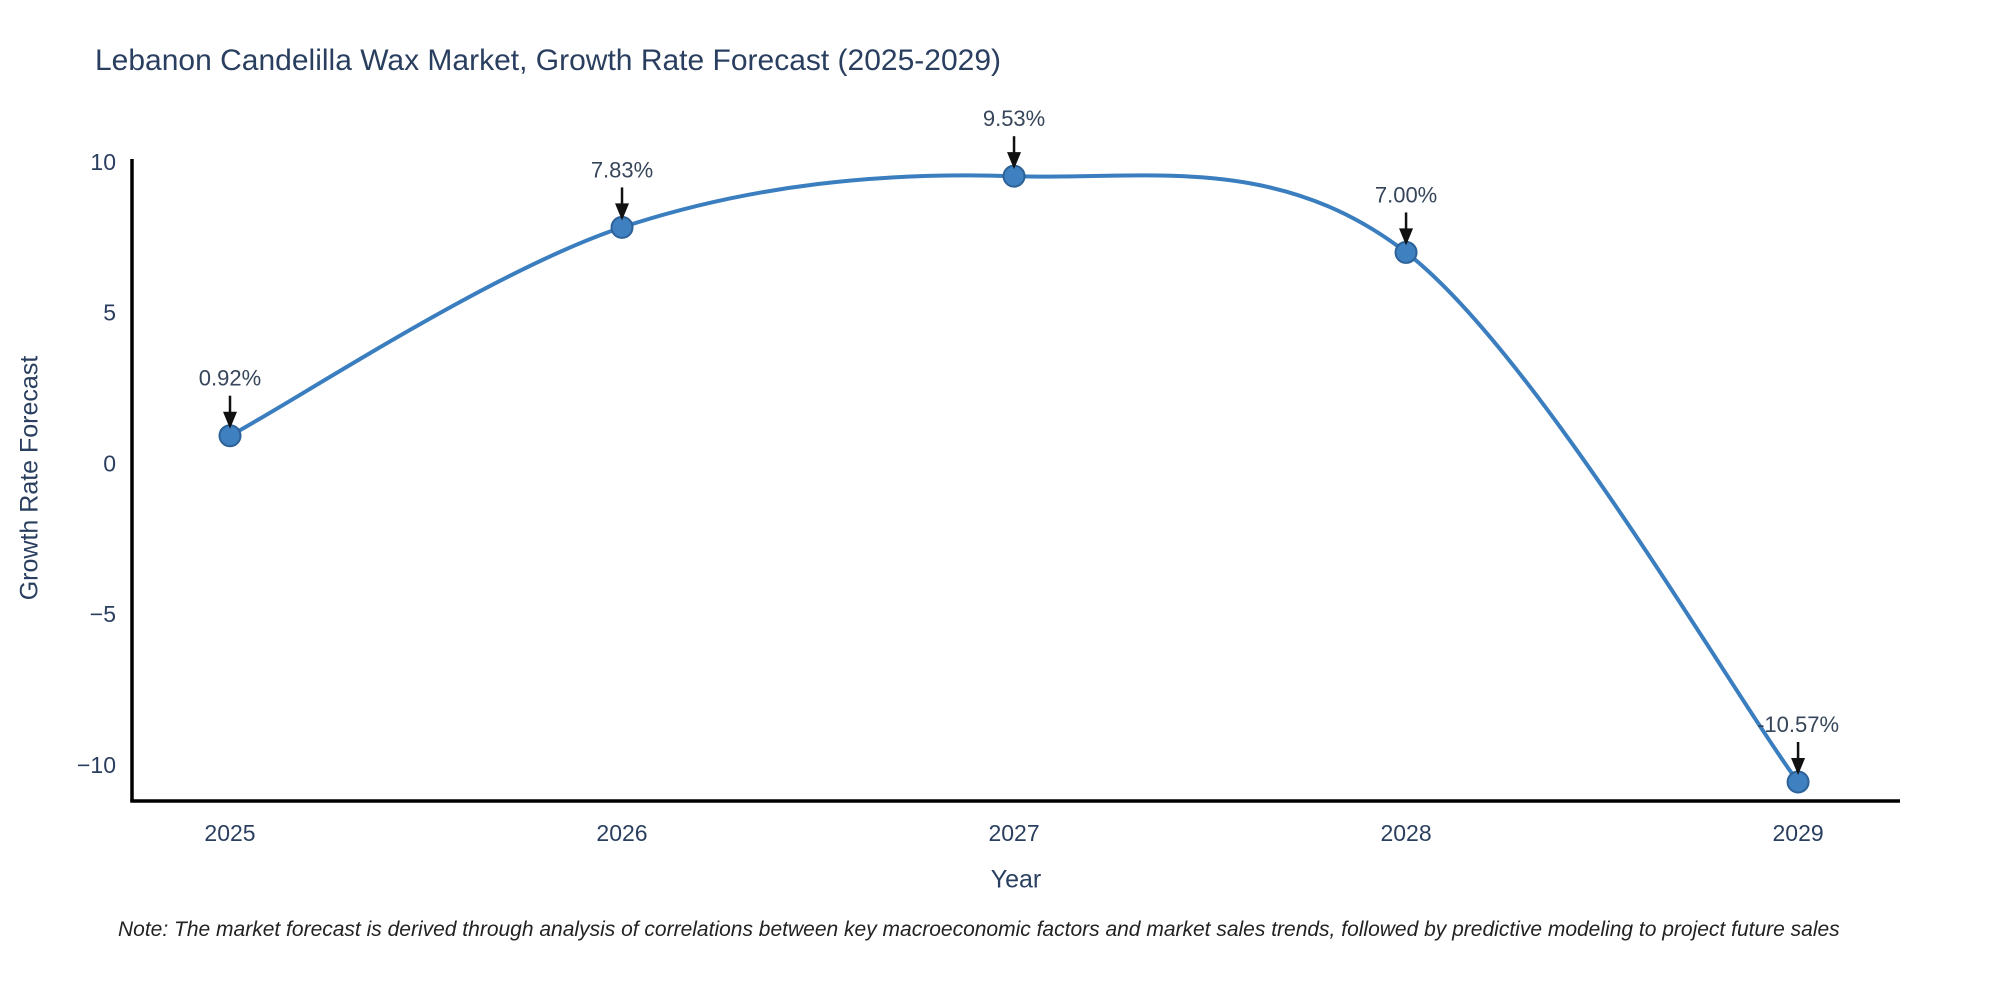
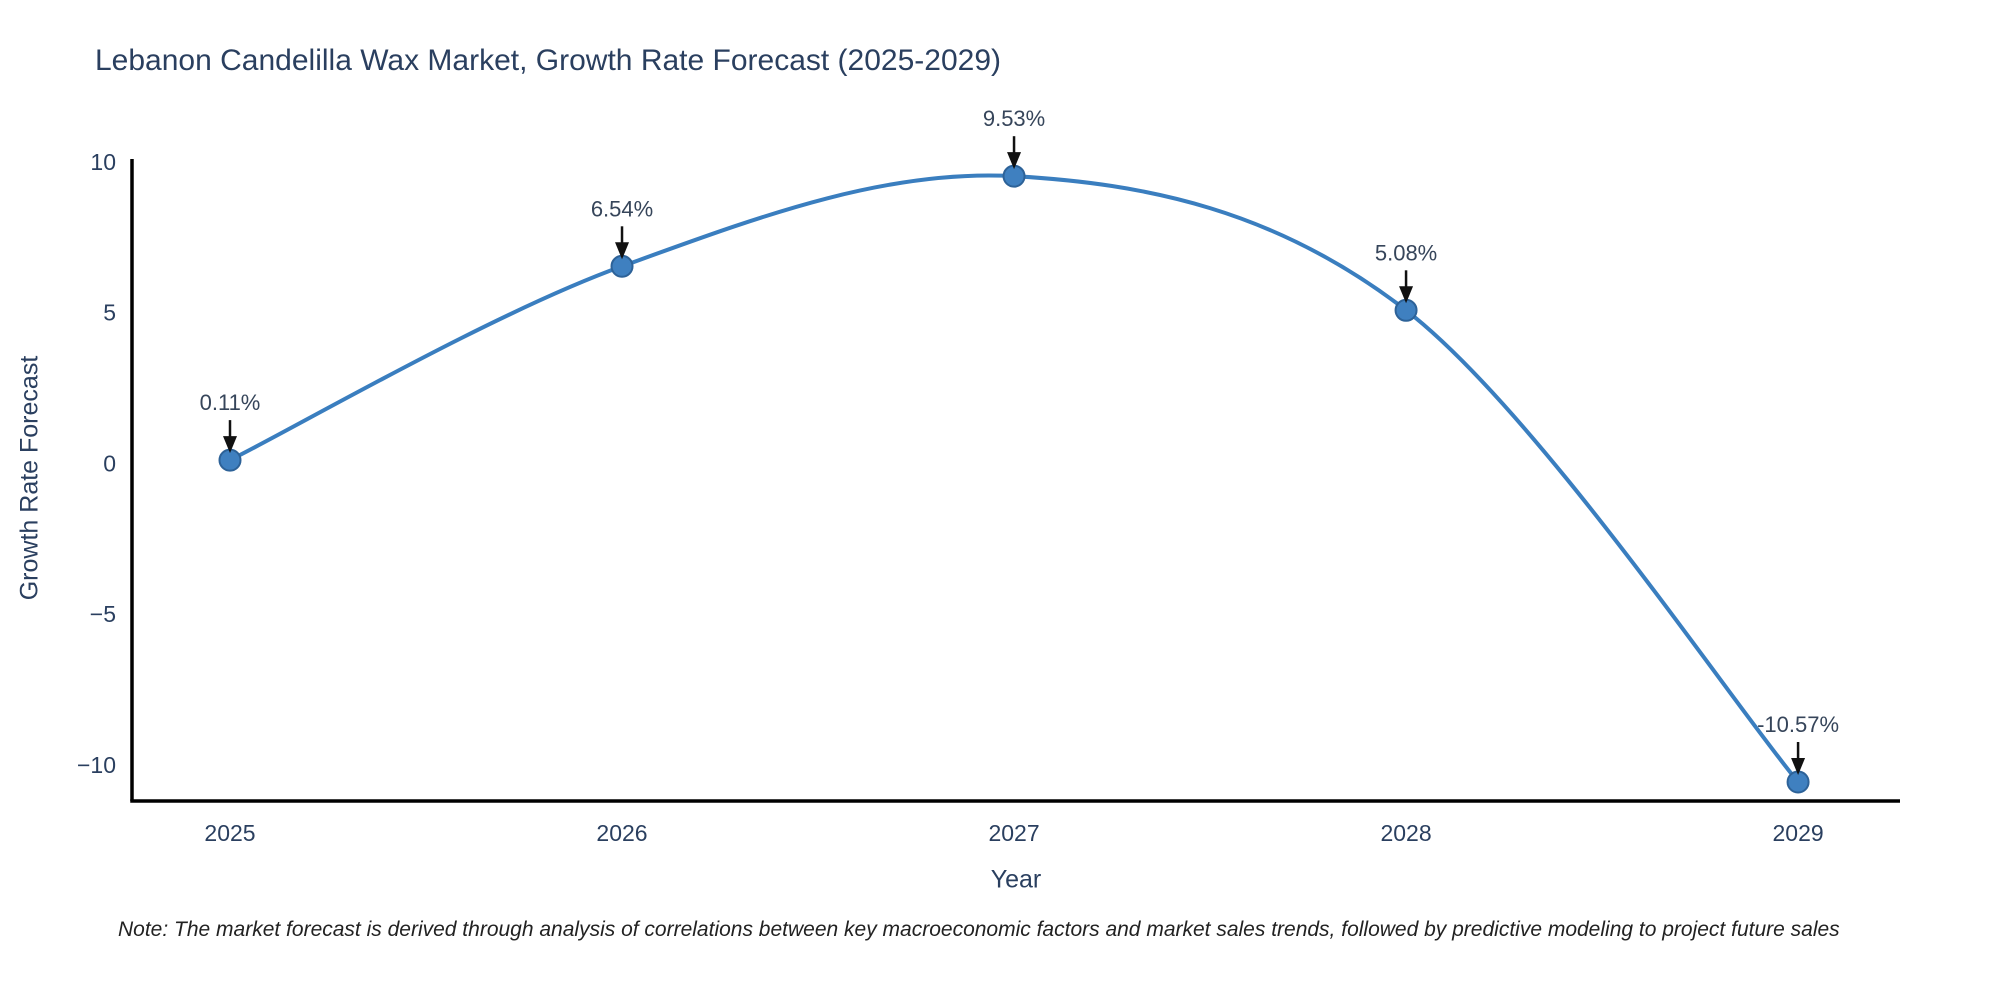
2025: 0.92% -> 0.11%
2026: 7.83% -> 6.54%
2028: 7.00% -> 5.08%
